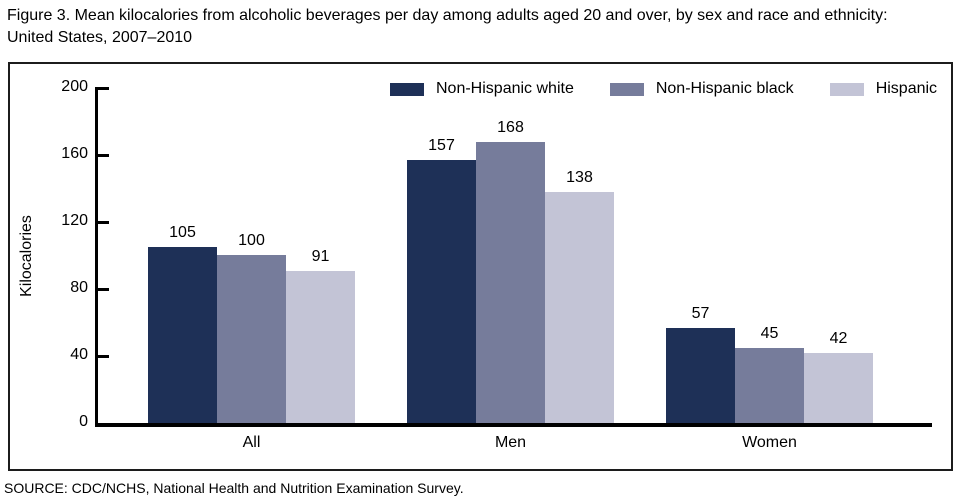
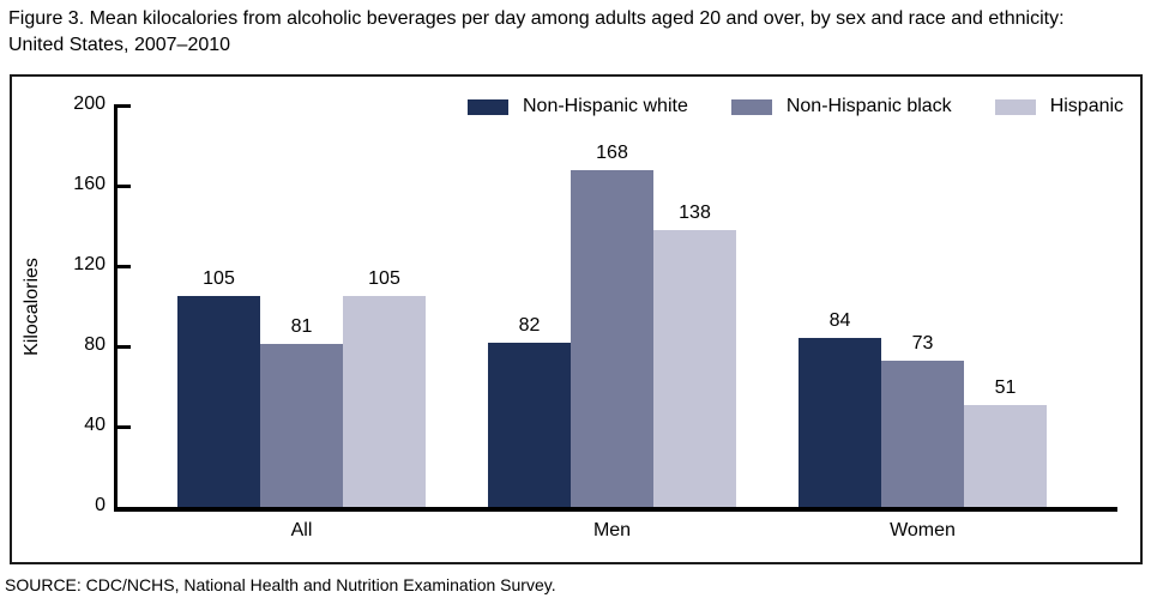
Non-Hispanic black/All: 100 -> 81
Hispanic/All: 91 -> 105
Non-Hispanic white/Men: 157 -> 82
Non-Hispanic white/Women: 57 -> 84
Non-Hispanic black/Women: 45 -> 73
Hispanic/Women: 42 -> 51
